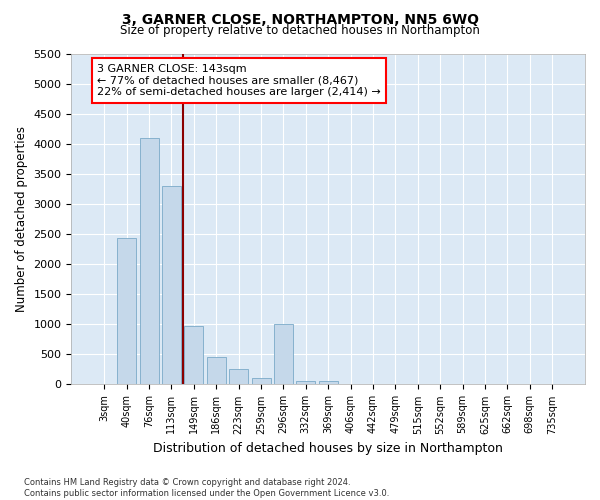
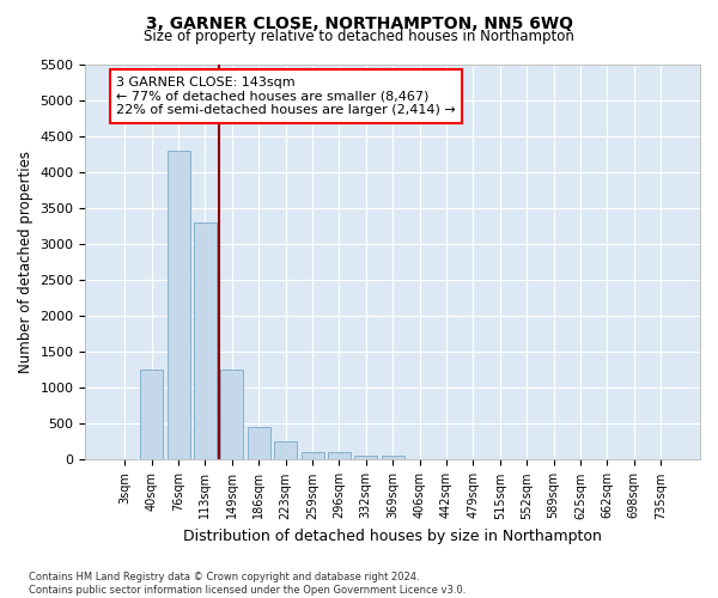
40sqm: 2440 -> 1250
76sqm: 4100 -> 4300
149sqm: 980 -> 1250
296sqm: 1000 -> 100
